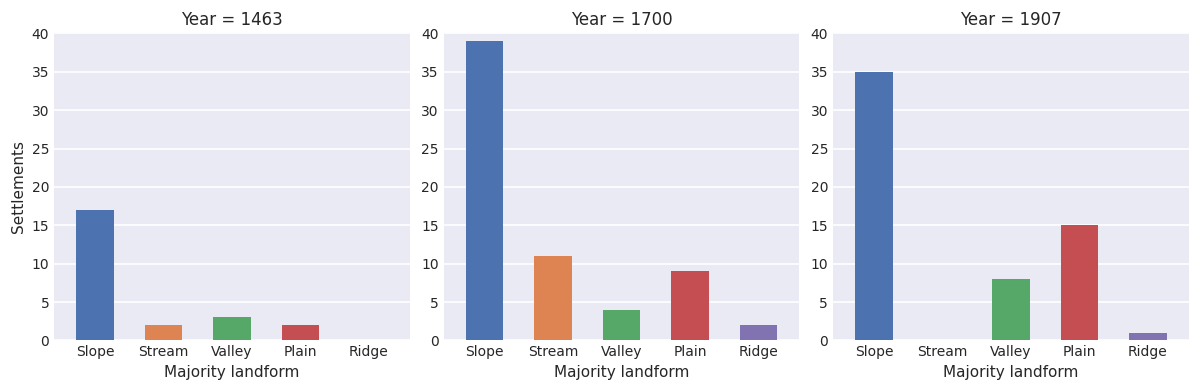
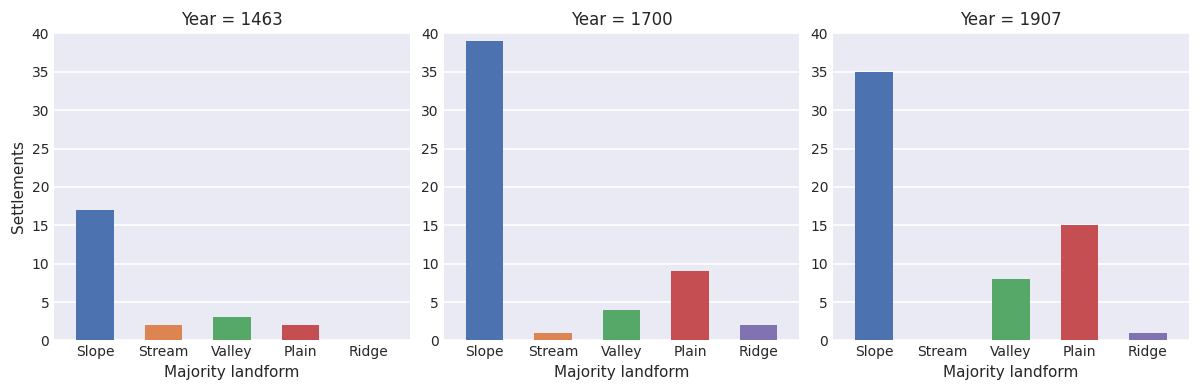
Year = 1700/Stream: 11 -> 1
